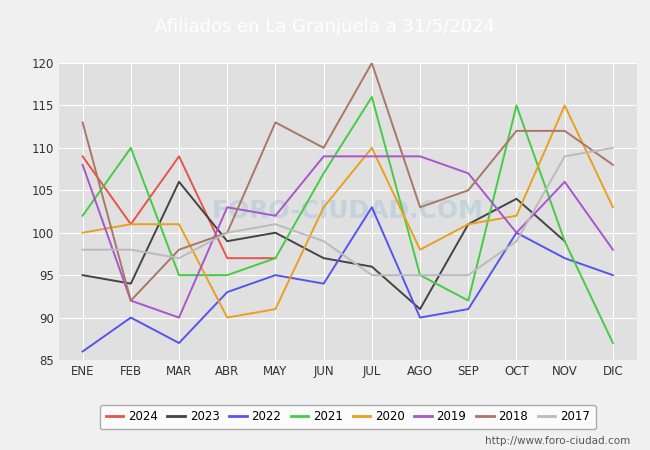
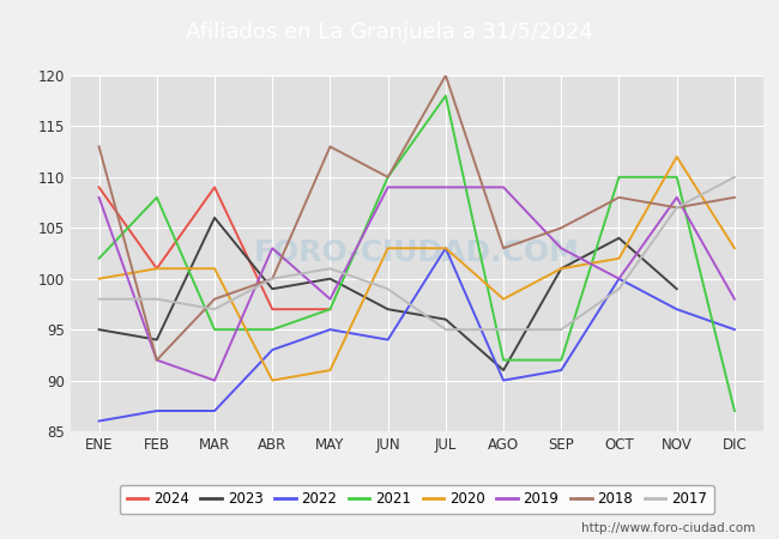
2022/FEB: 90 -> 87
2021/FEB: 110 -> 108
2019/MAY: 102 -> 98
2021/JUN: 107 -> 110
2021/JUL: 116 -> 118
2020/JUL: 110 -> 103
2021/AGO: 95 -> 92
2019/SEP: 107 -> 103
2021/OCT: 115 -> 110
2018/OCT: 112 -> 108
2021/NOV: 99 -> 110
2020/NOV: 115 -> 112
2019/NOV: 106 -> 108
2018/NOV: 112 -> 107
2017/NOV: 109 -> 107
